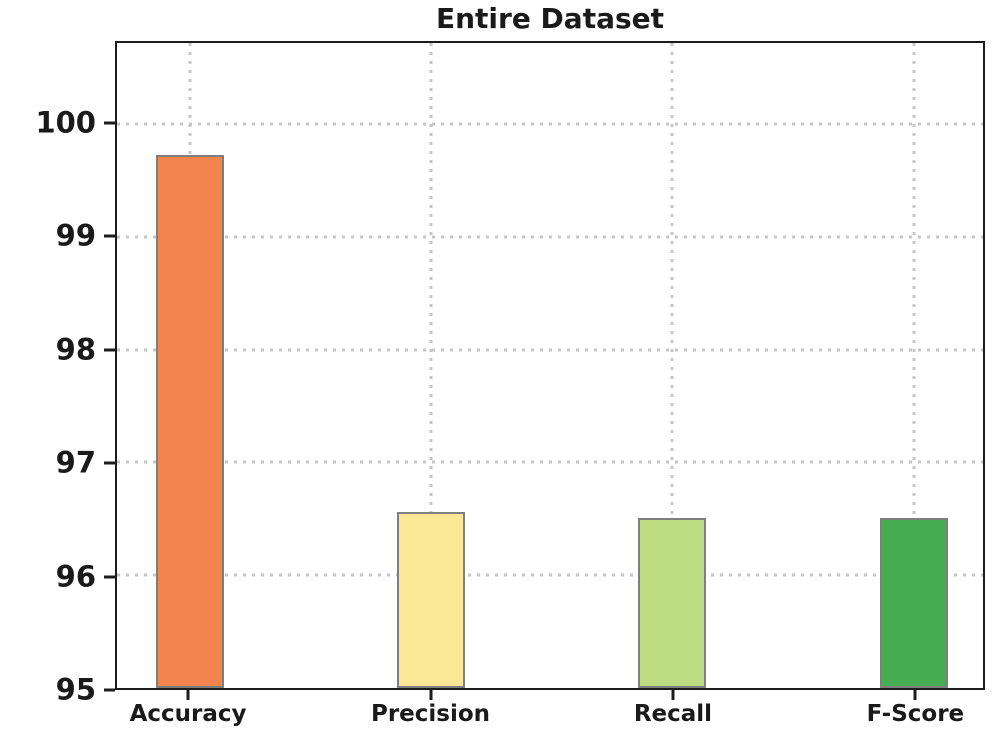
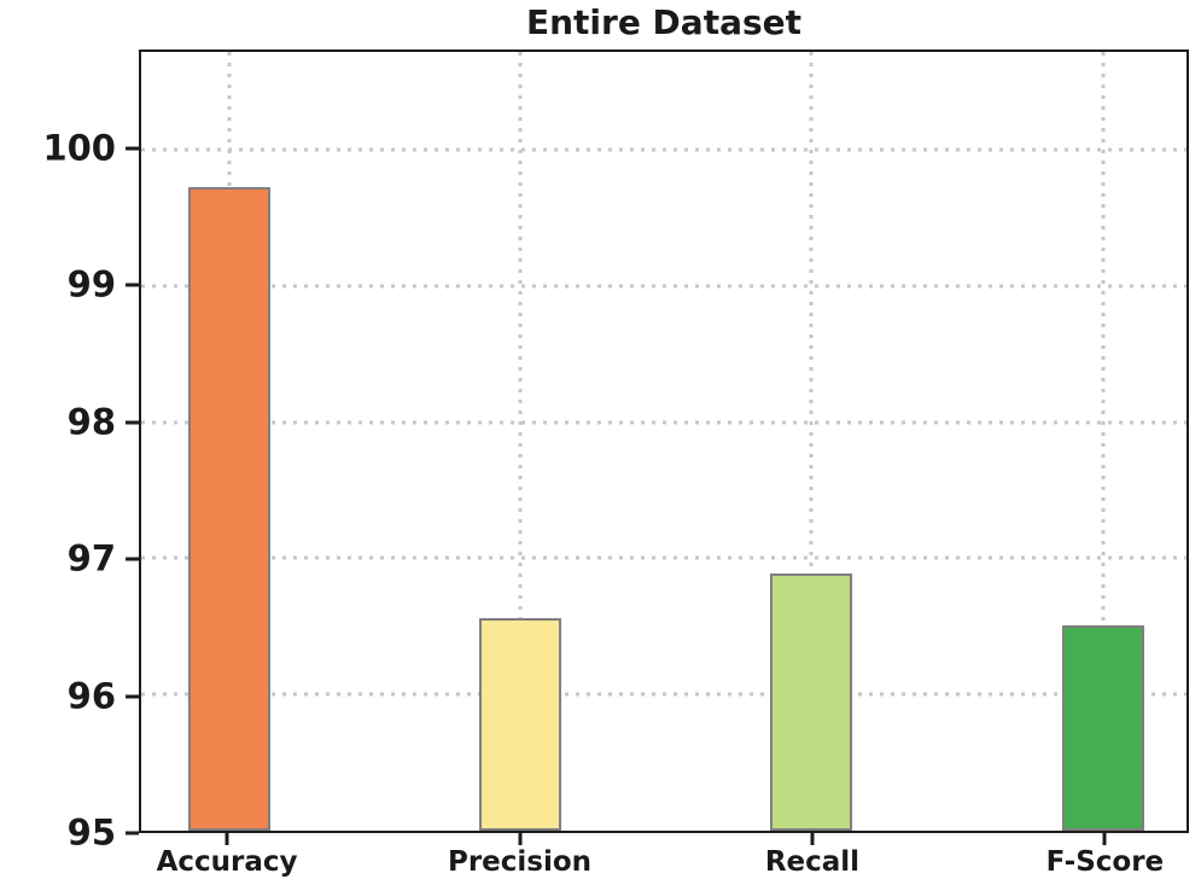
Recall: 96.51 -> 96.89
